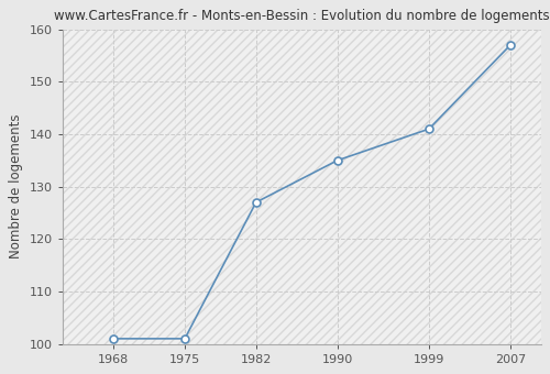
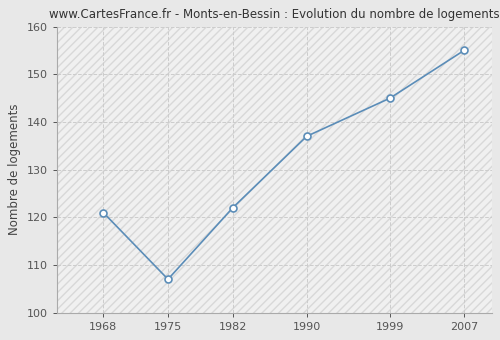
1968: 101 -> 121
1975: 101 -> 107
1982: 127 -> 122
1990: 135 -> 137
1999: 141 -> 145
2007: 157 -> 155
